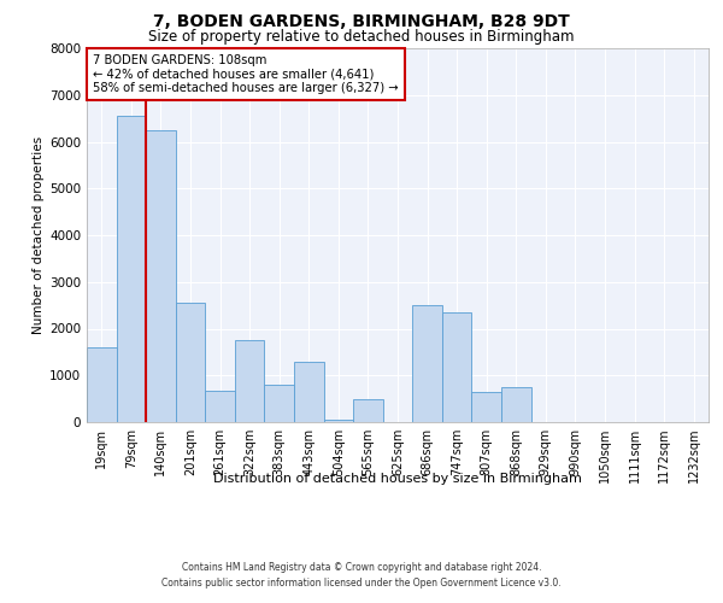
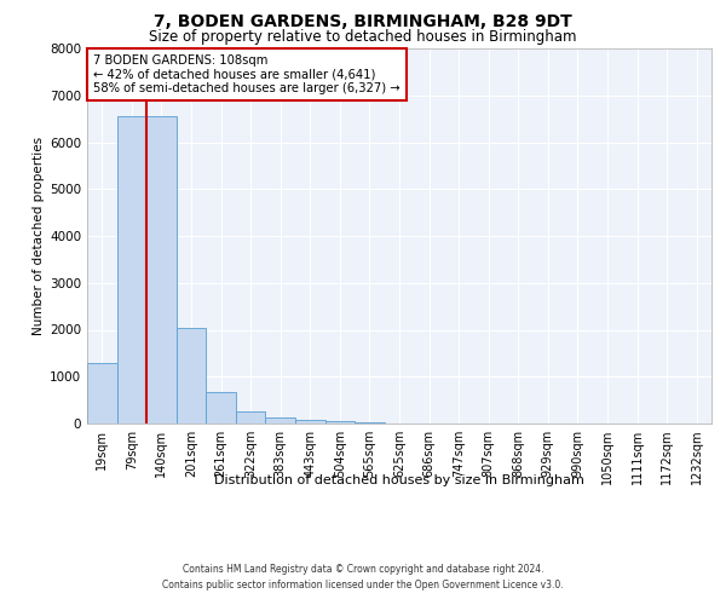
19sqm: 1600 -> 1300
140sqm: 6250 -> 6550
201sqm: 2550 -> 2050
322sqm: 1750 -> 270
383sqm: 800 -> 140
443sqm: 1300 -> 80
565sqm: 500 -> 30
686sqm: 2500 -> 0
747sqm: 2350 -> 0
807sqm: 650 -> 0
868sqm: 750 -> 0
